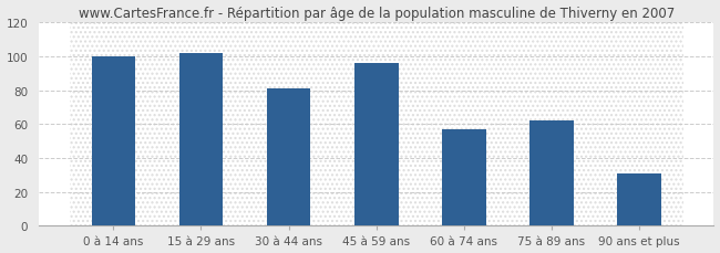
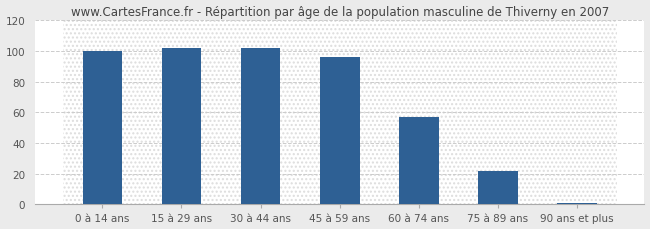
30 à 44 ans: 81 -> 102
75 à 89 ans: 62 -> 22
90 ans et plus: 31 -> 1
